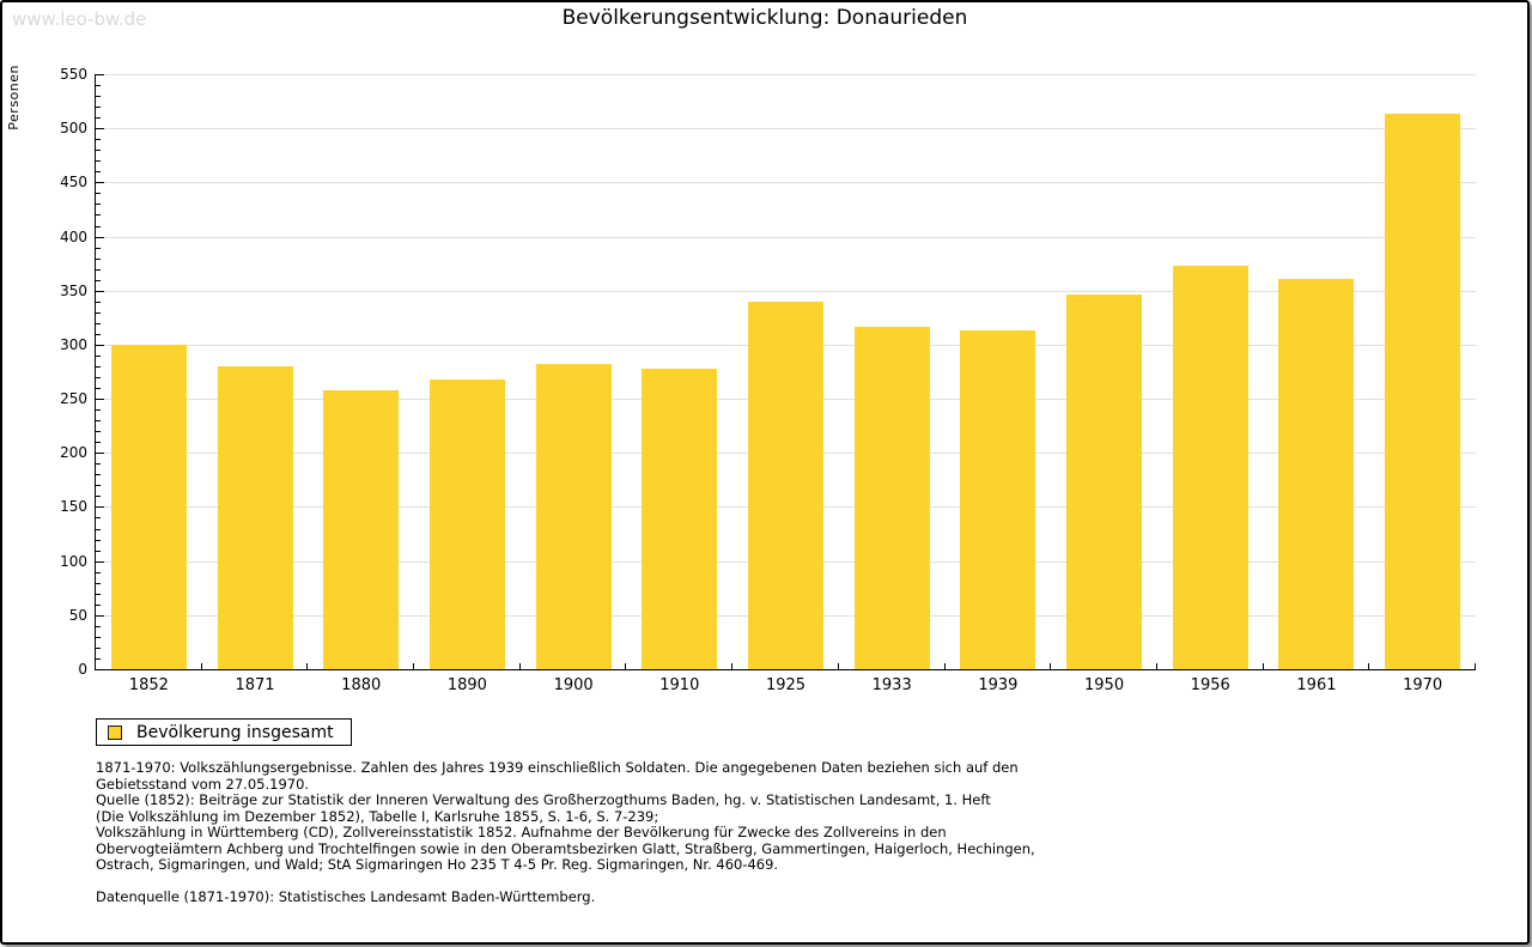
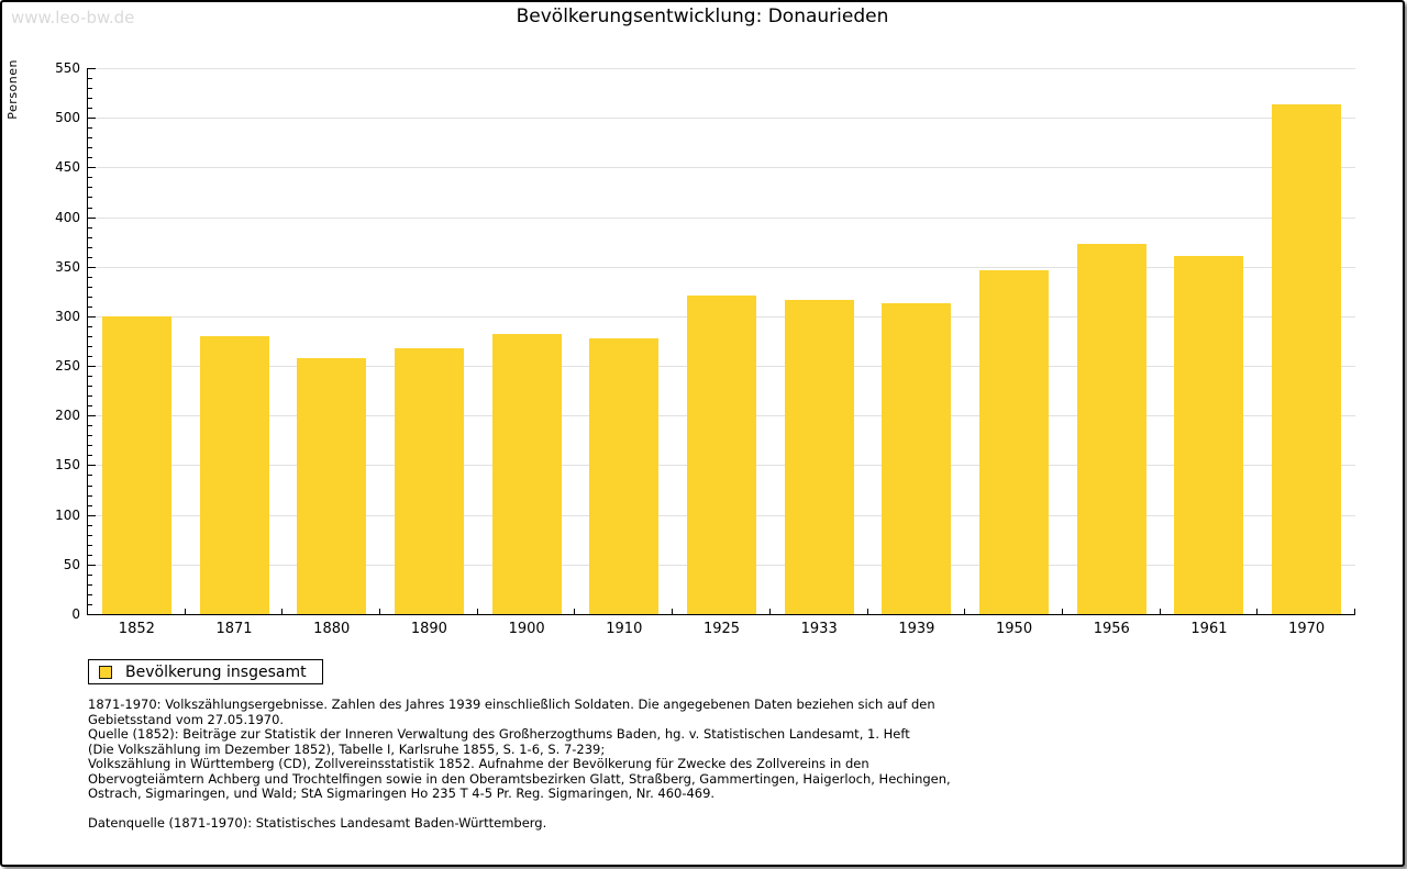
1925: 340 -> 320
